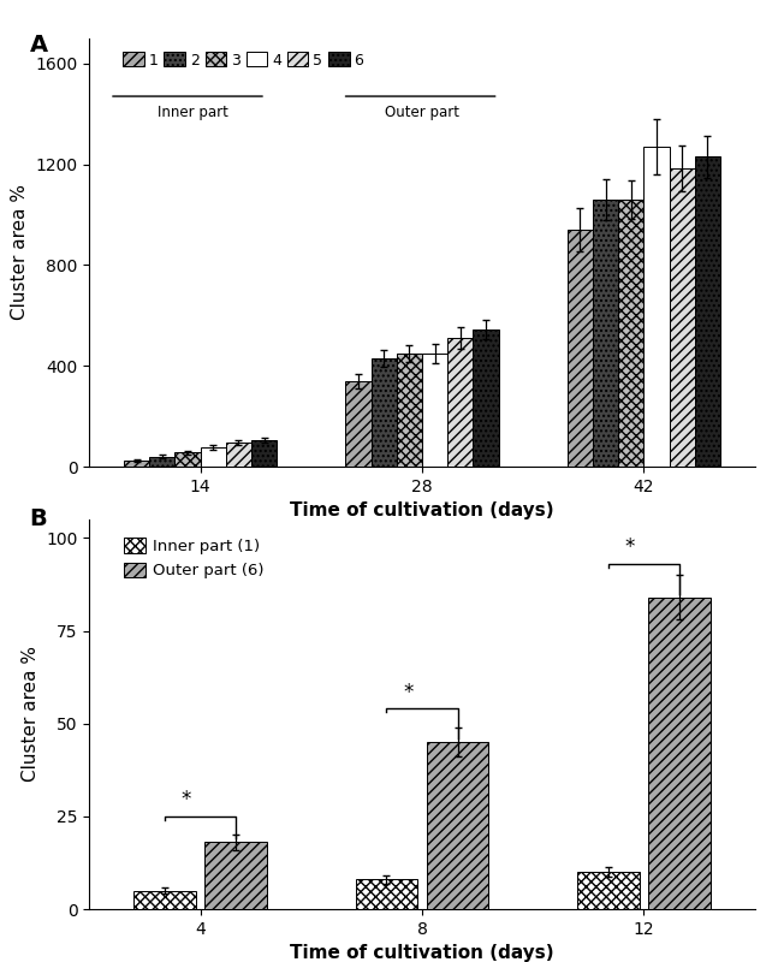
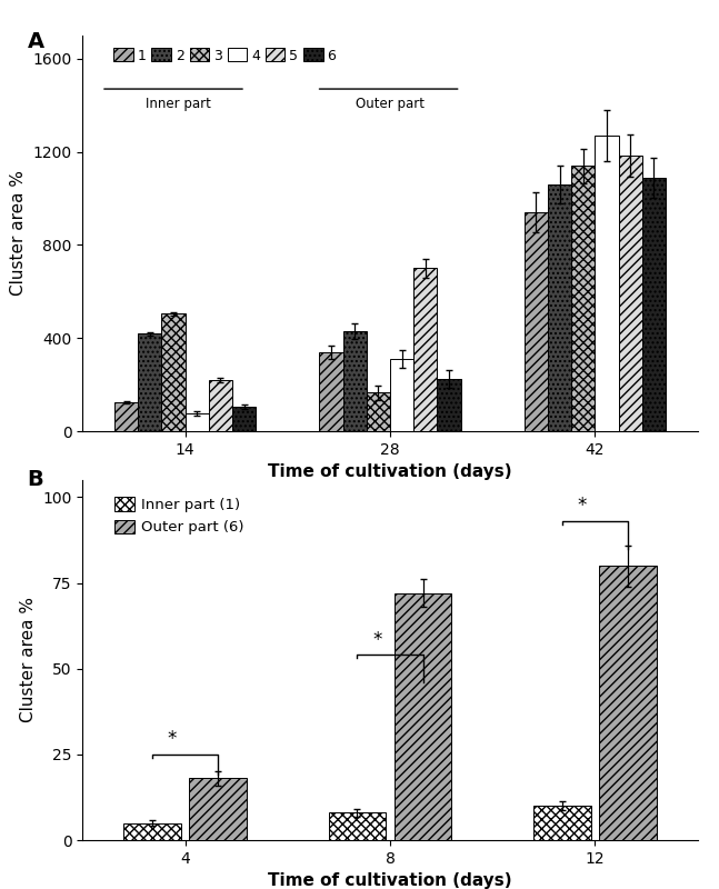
1/14: 25 -> 125
2/14: 40 -> 420
3/14: 55 -> 505
5/14: 95 -> 220
3/28: 450 -> 165
4/28: 450 -> 310
5/28: 510 -> 700
6/28: 545 -> 225
3/42: 1060 -> 1140
6/42: 1230 -> 1090
Outer part (6)/8: 45 -> 72
Outer part (6)/12: 84 -> 80
